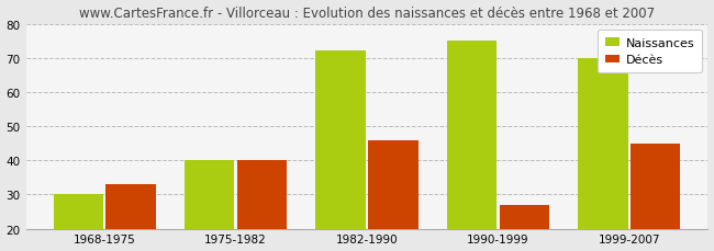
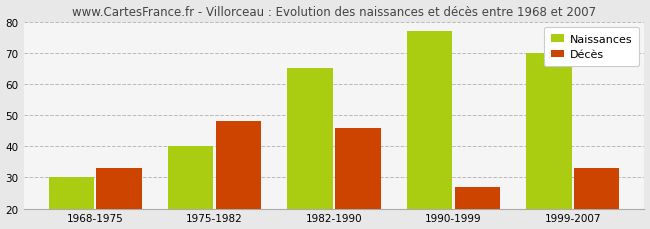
Décès/1975-1982: 40 -> 48
Naissances/1982-1990: 72 -> 65
Naissances/1990-1999: 75 -> 77
Décès/1999-2007: 45 -> 33
